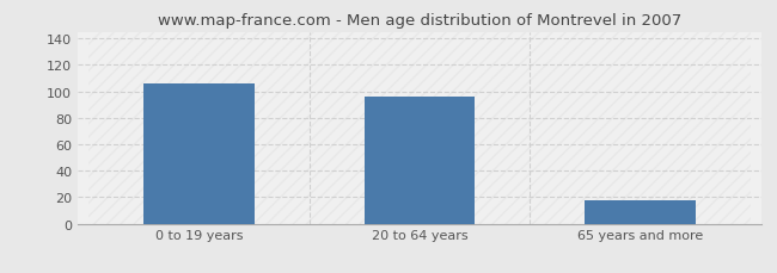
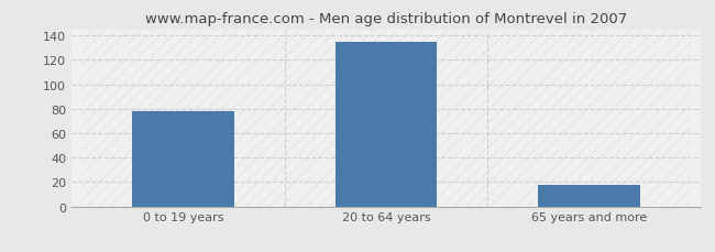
0 to 19 years: 106 -> 78
20 to 64 years: 96 -> 135
